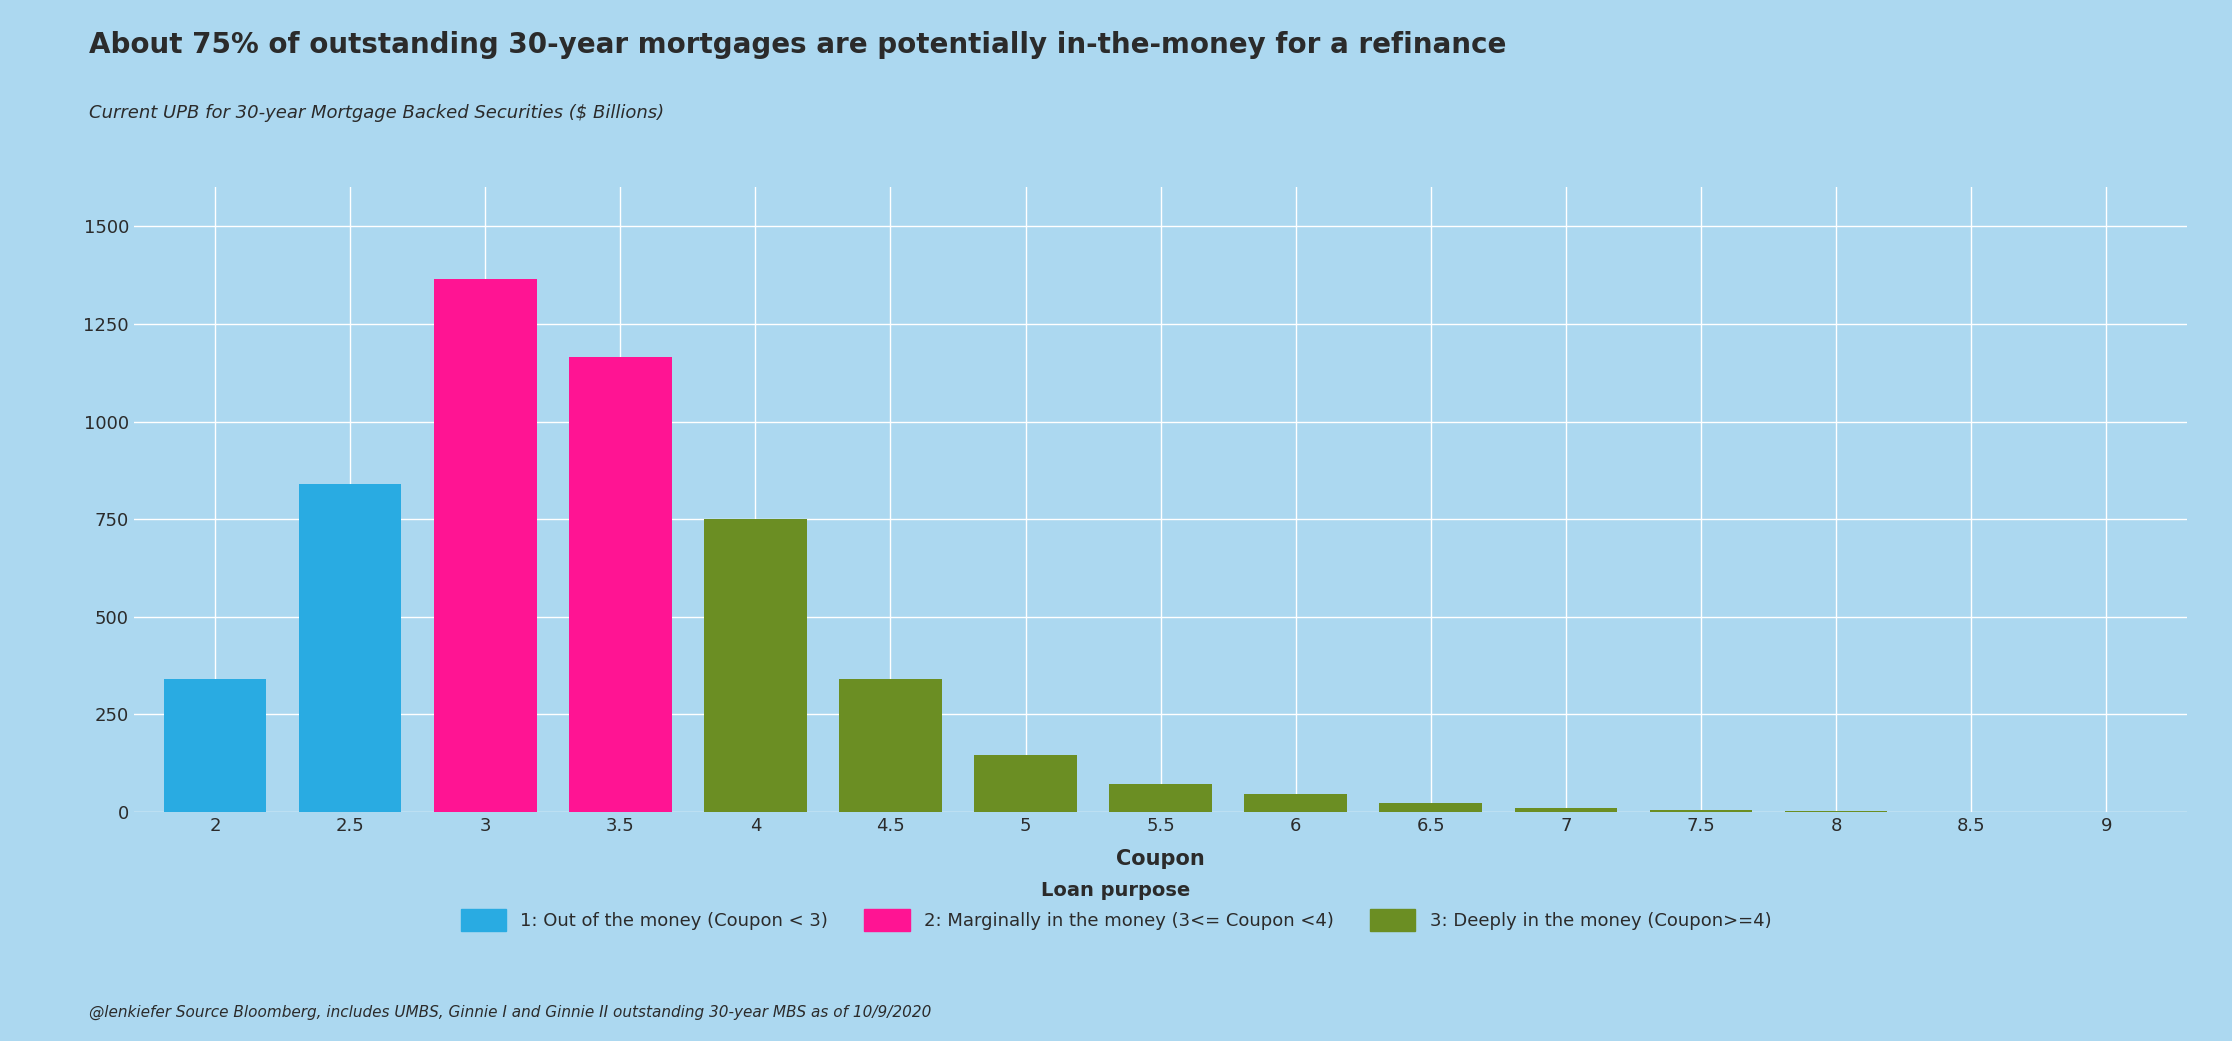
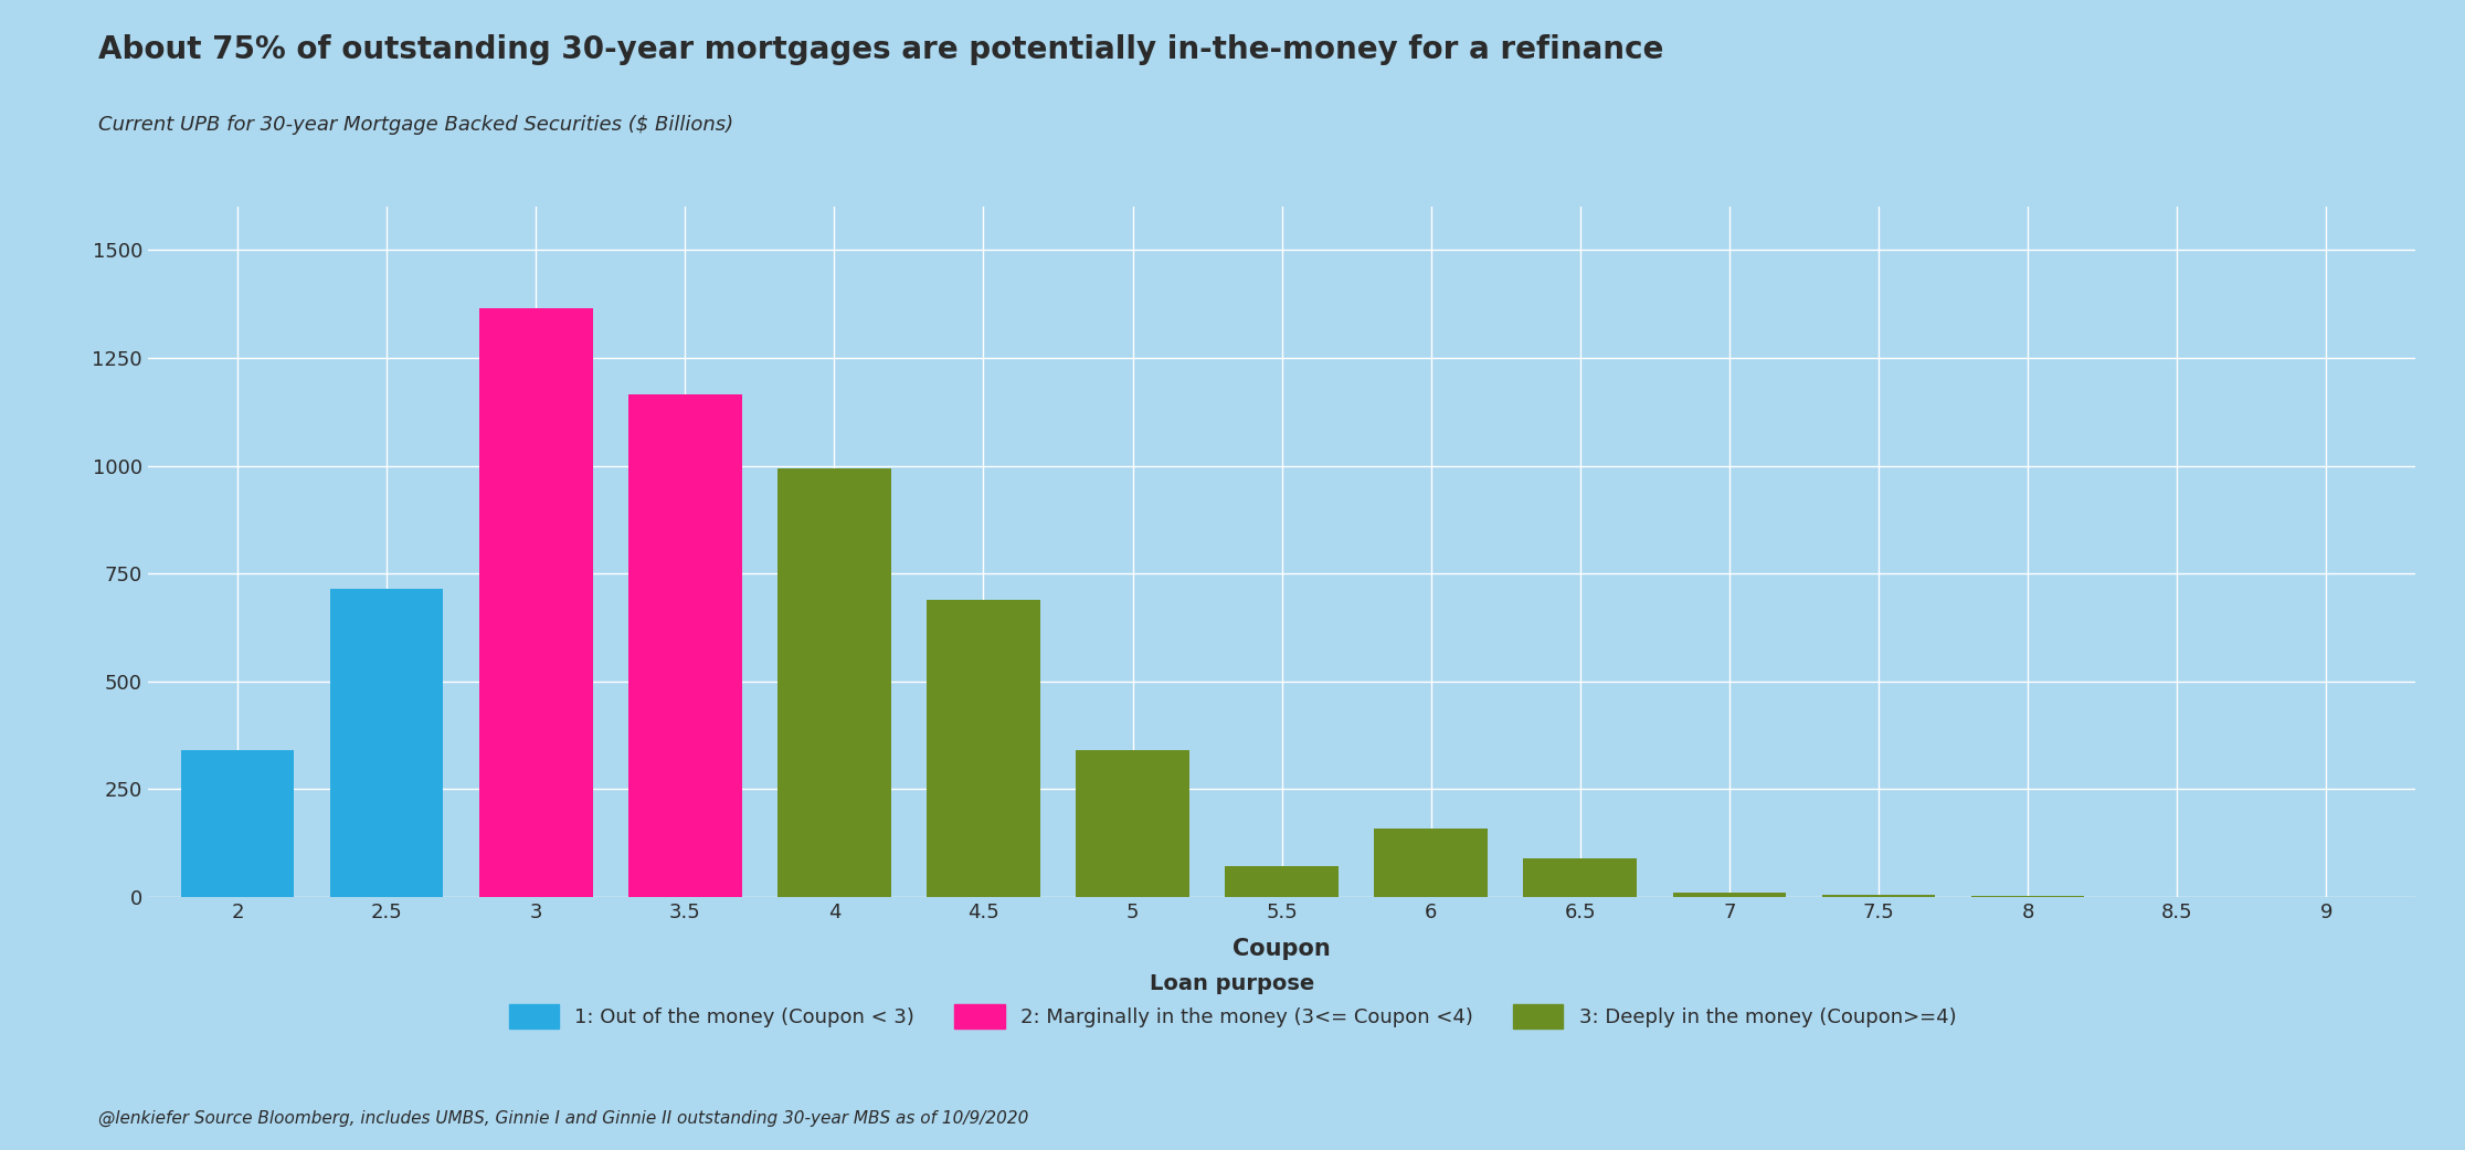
2.5: 840 -> 715
4: 750 -> 995
4.5: 340 -> 690
5: 145 -> 340
6: 45 -> 160
6.5: 22 -> 90
